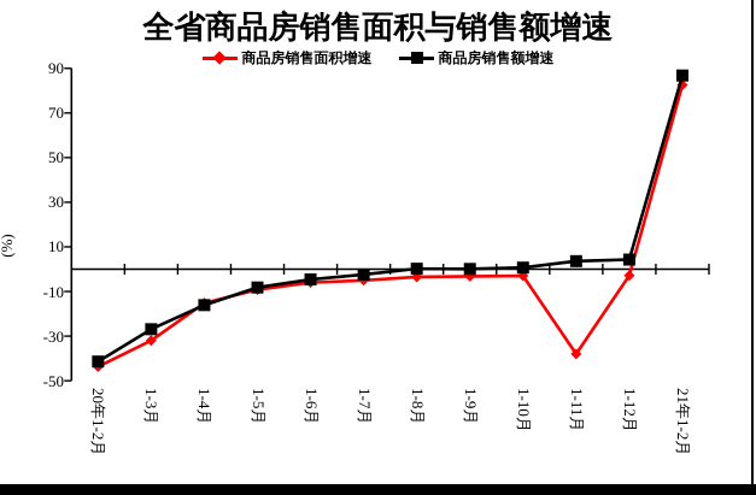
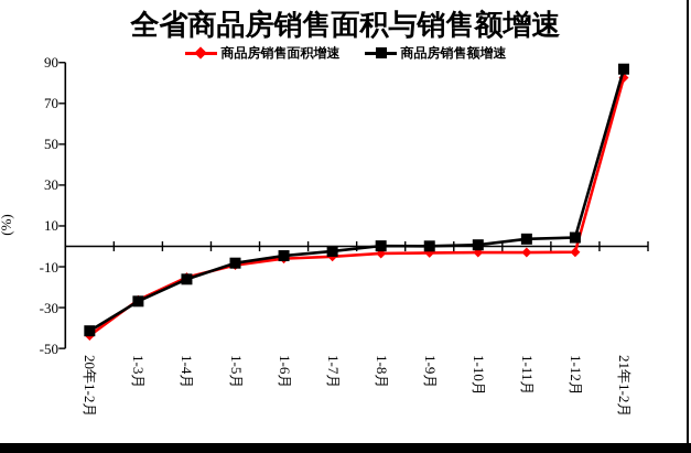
商品房销售面积增速/1-3月: -32 -> -26
商品房销售面积增速/1-11月: -38 -> -3
